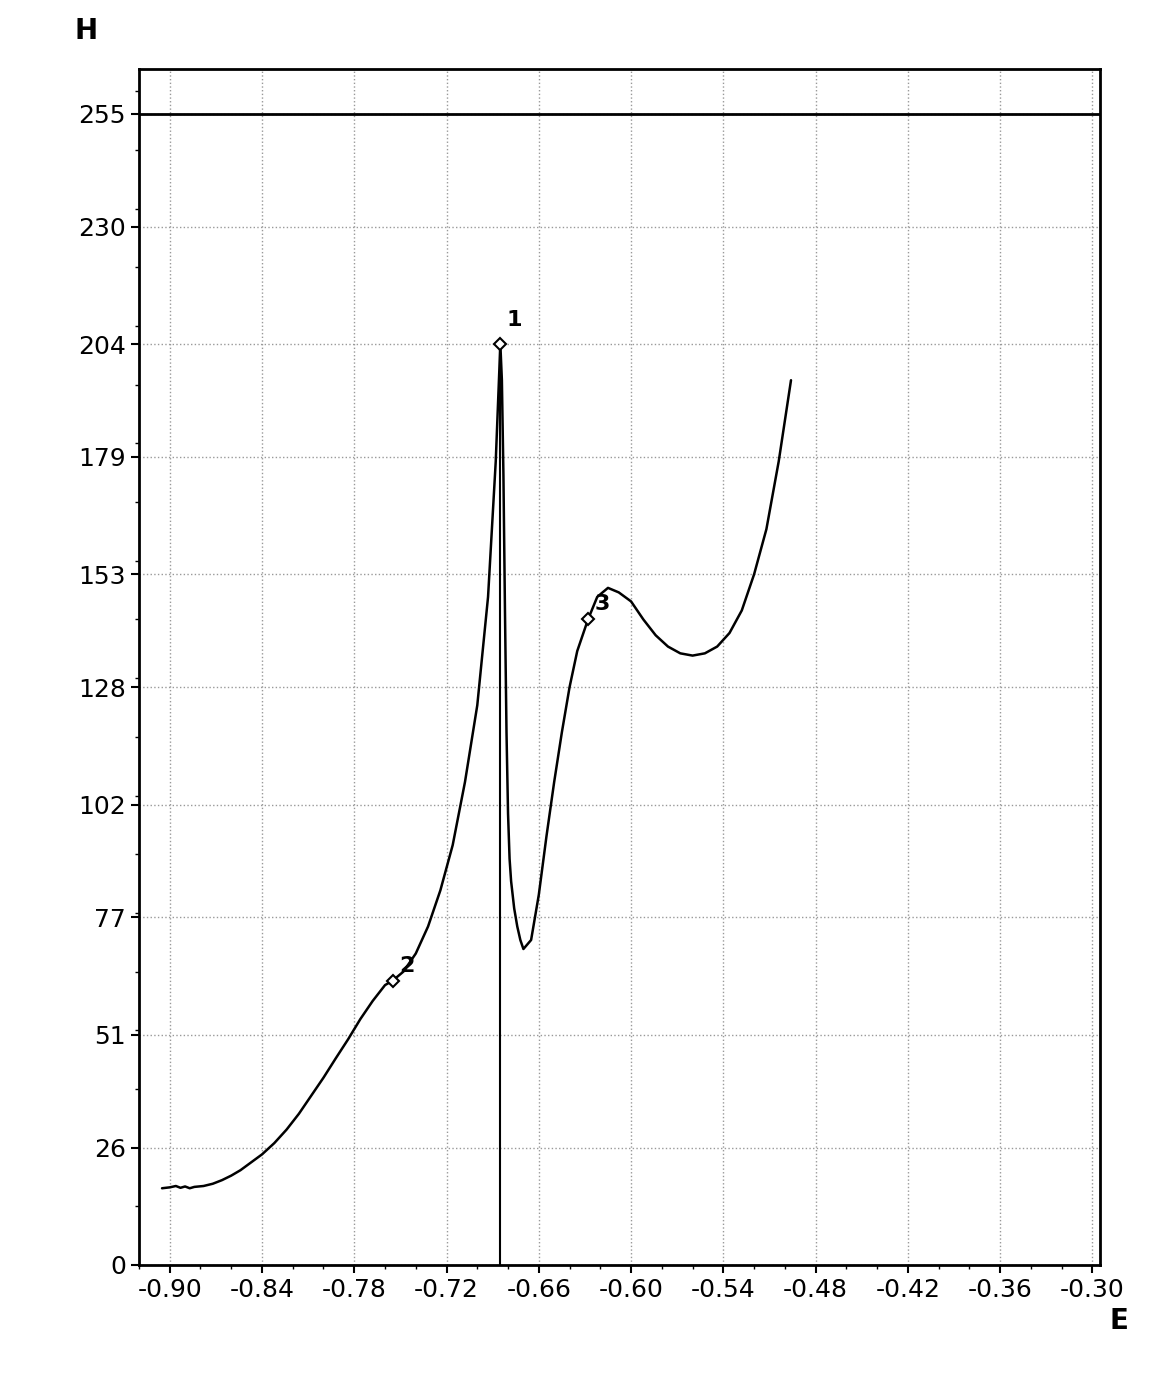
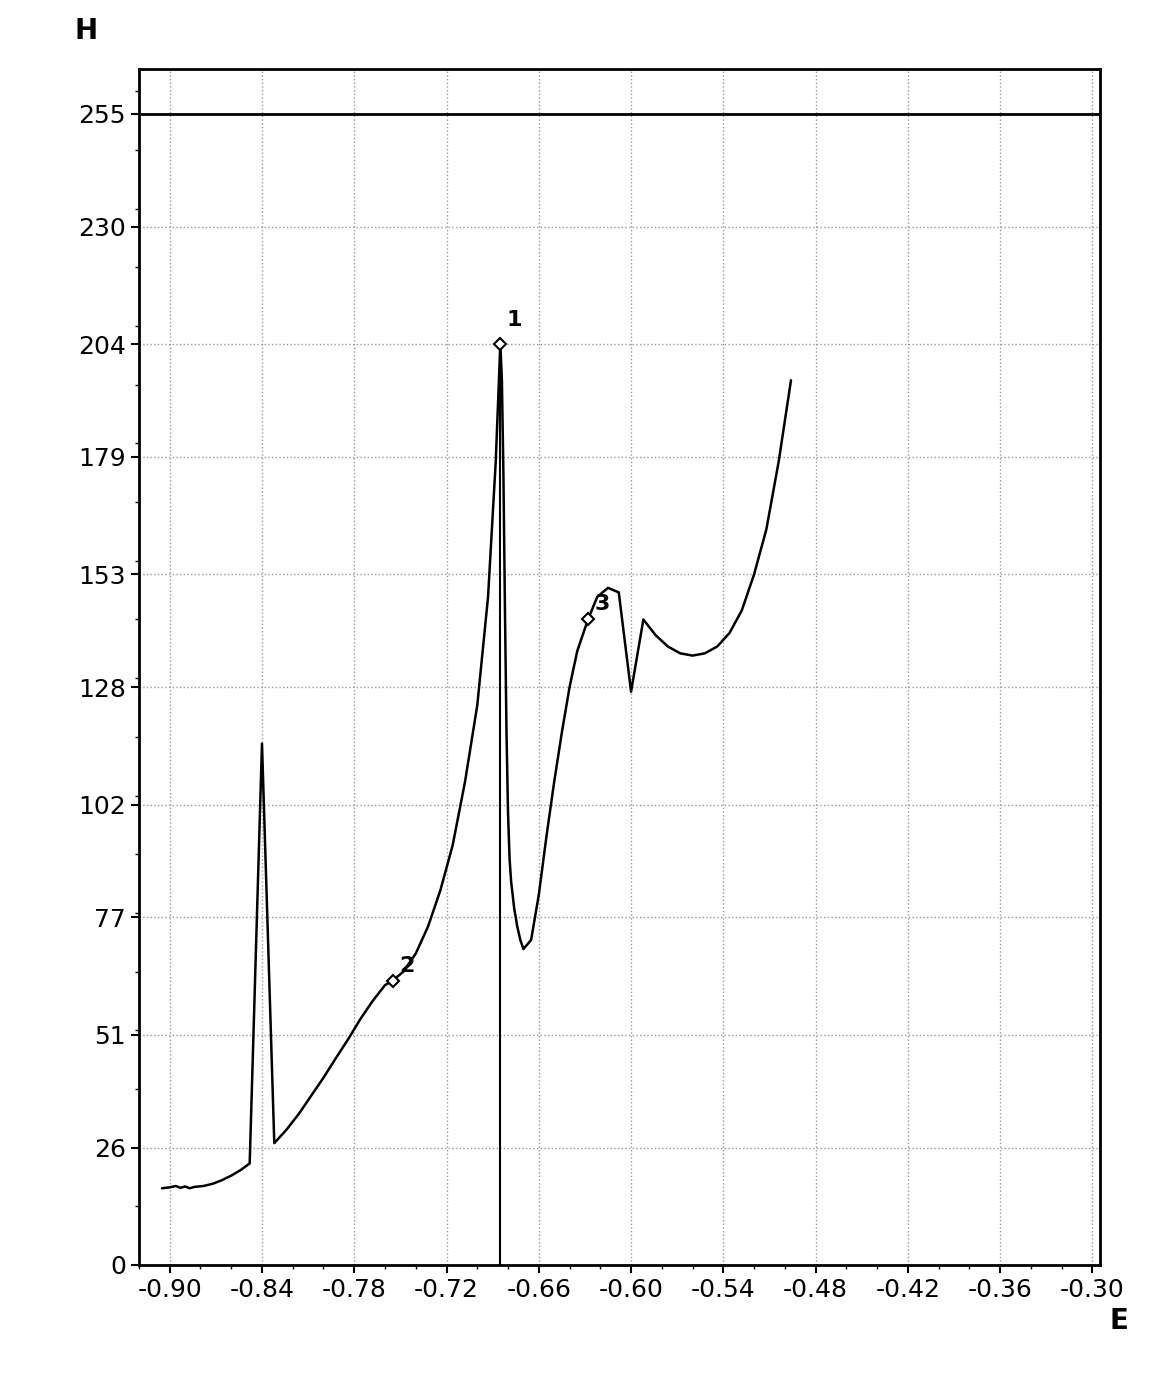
-0.84: 24.5 -> 115.5
-0.60: 147.0 -> 127.0
